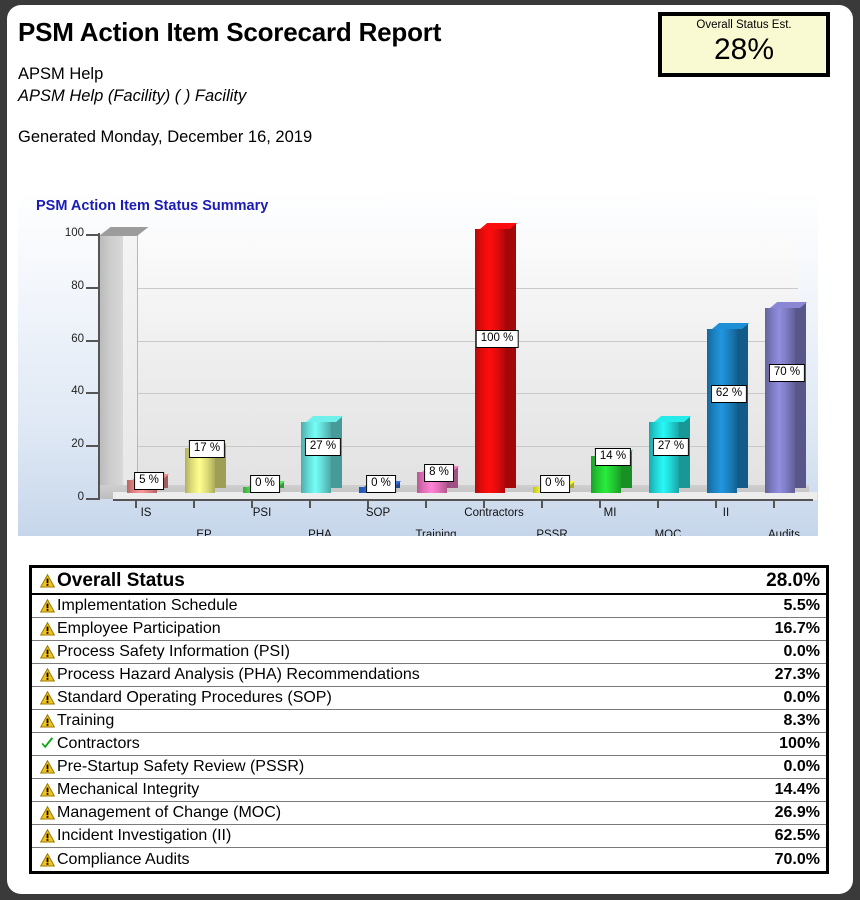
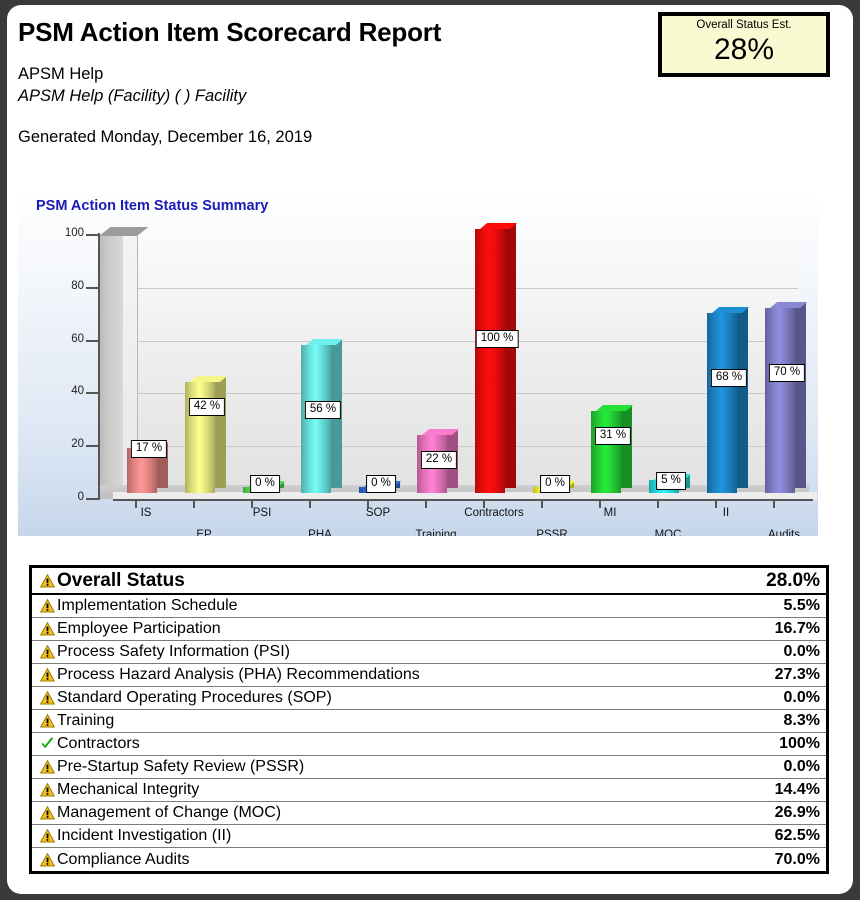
IS: 5 -> 17
EP: 17 -> 42
PHA: 27 -> 56
Training: 8 -> 22
MI: 14 -> 31
MOC: 27 -> 5
II: 62 -> 68
